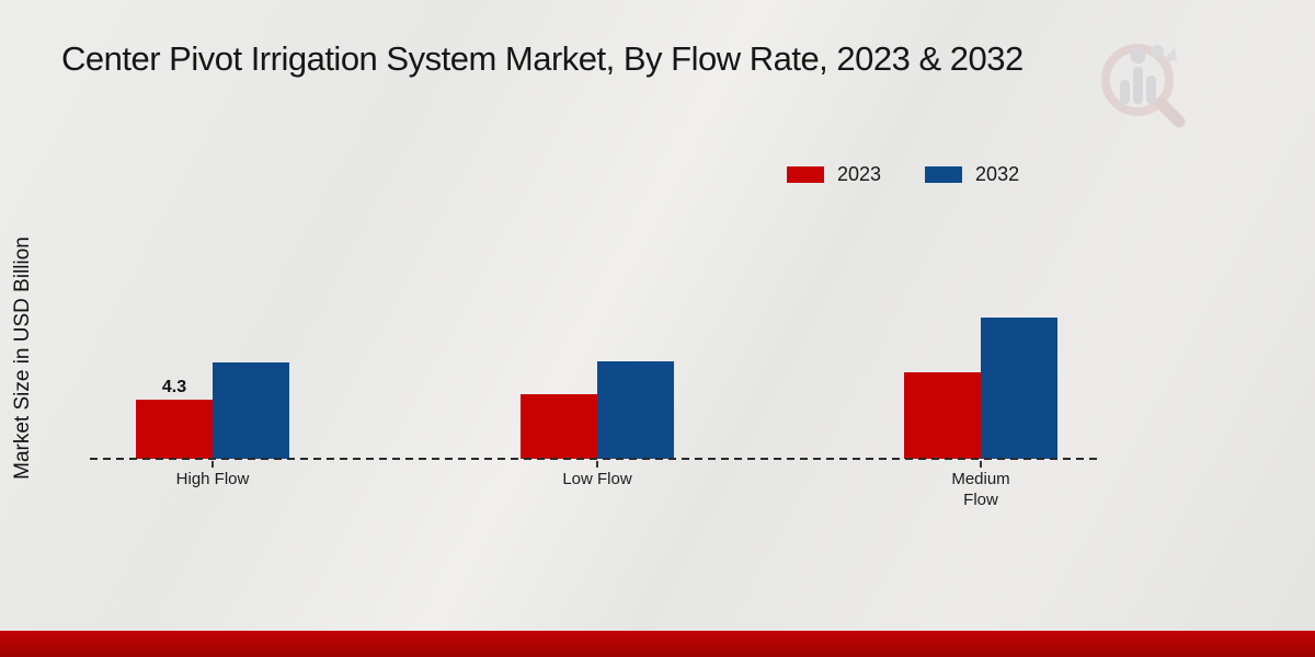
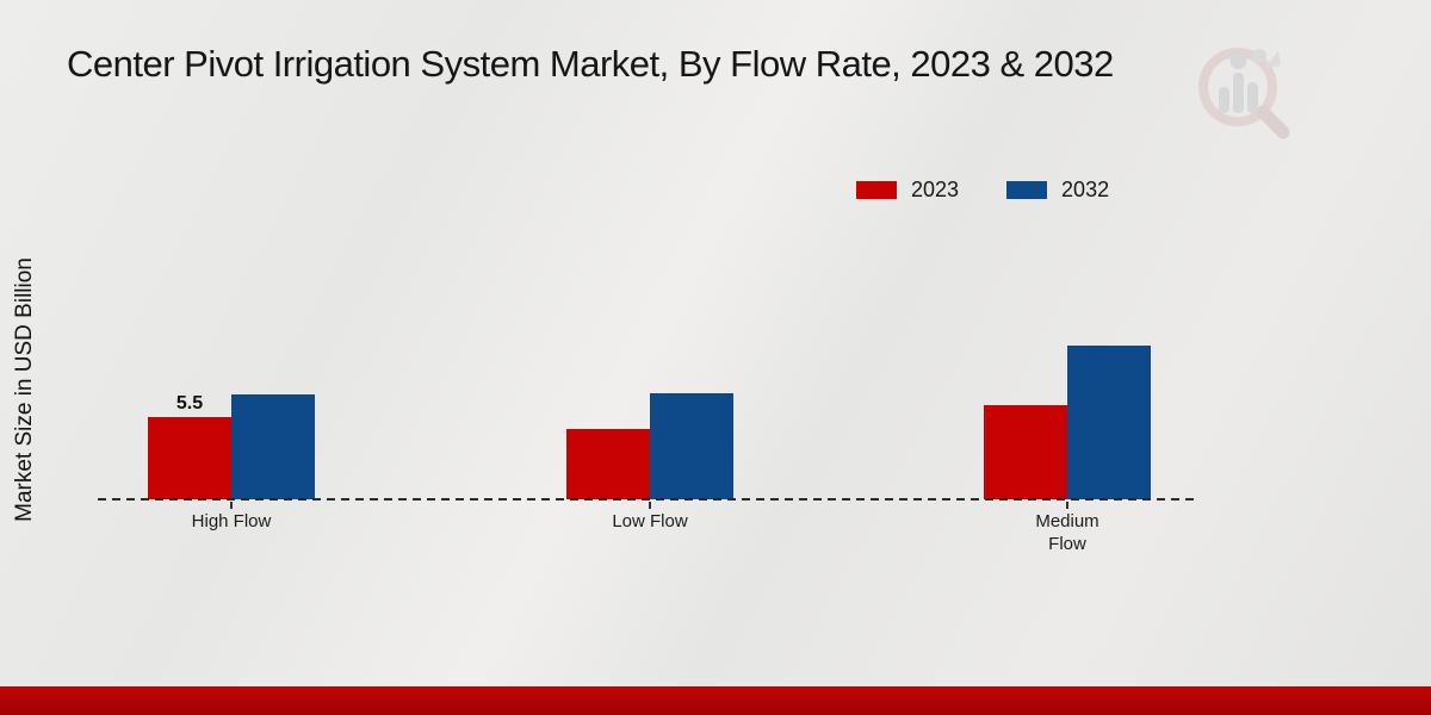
2023/High Flow: 4.3 -> 5.5
